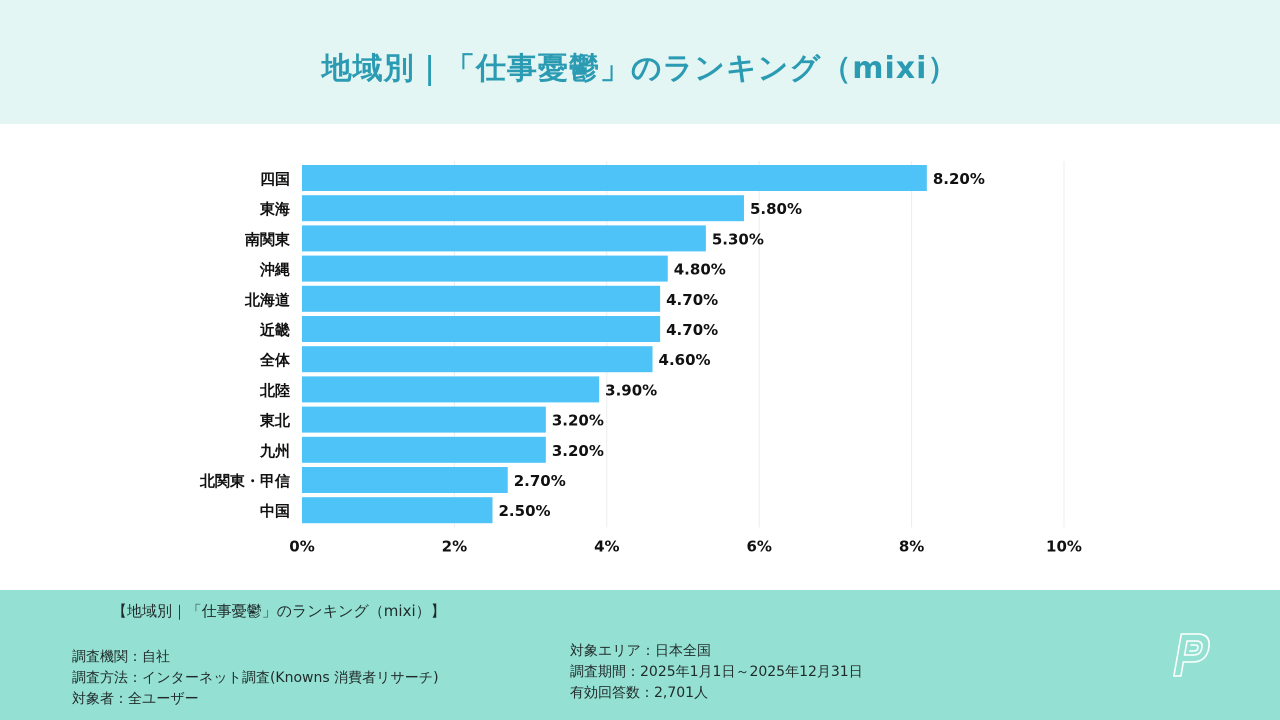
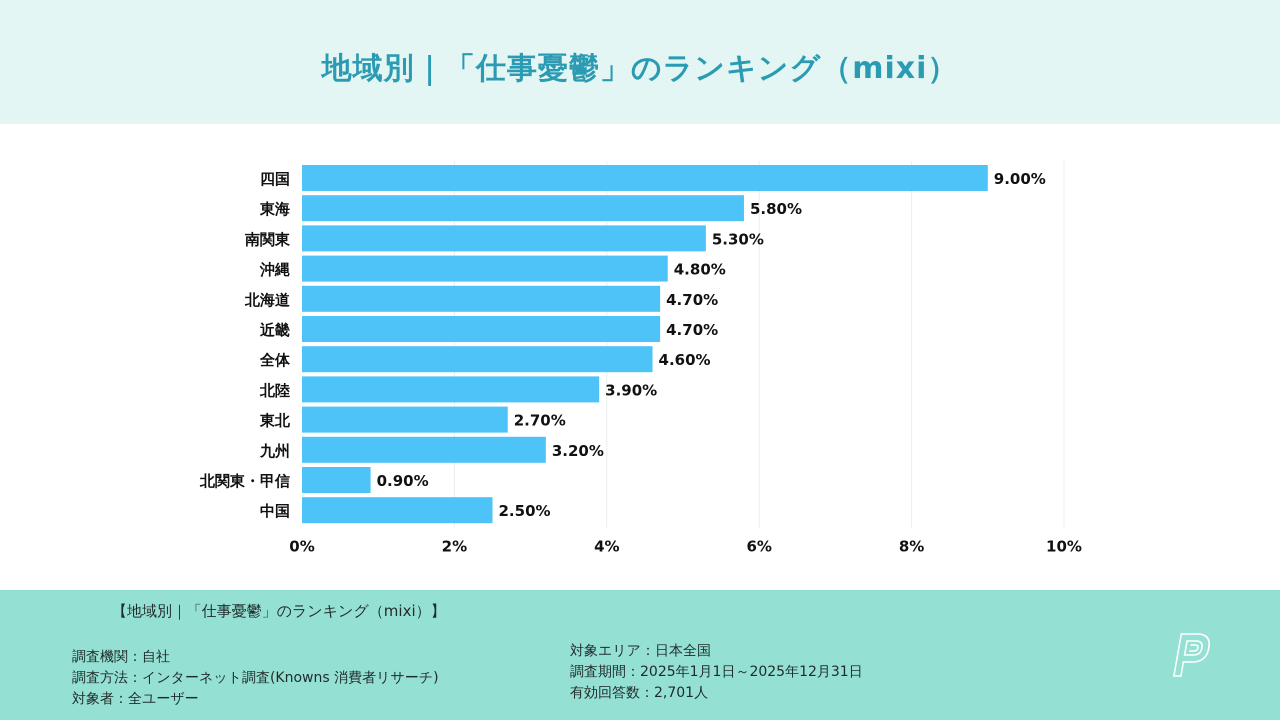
四国: 8.20% -> 9.00%
東北: 3.20% -> 2.70%
北関東・甲信: 2.70% -> 0.90%
